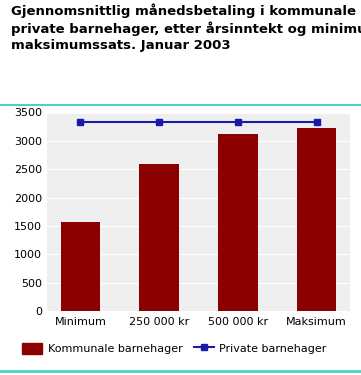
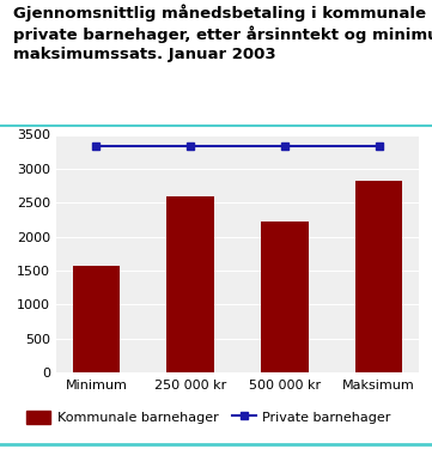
Kommunale barnehager/500 000 kr: 3120 -> 2220
Kommunale barnehager/Maksimum: 3220 -> 2820
